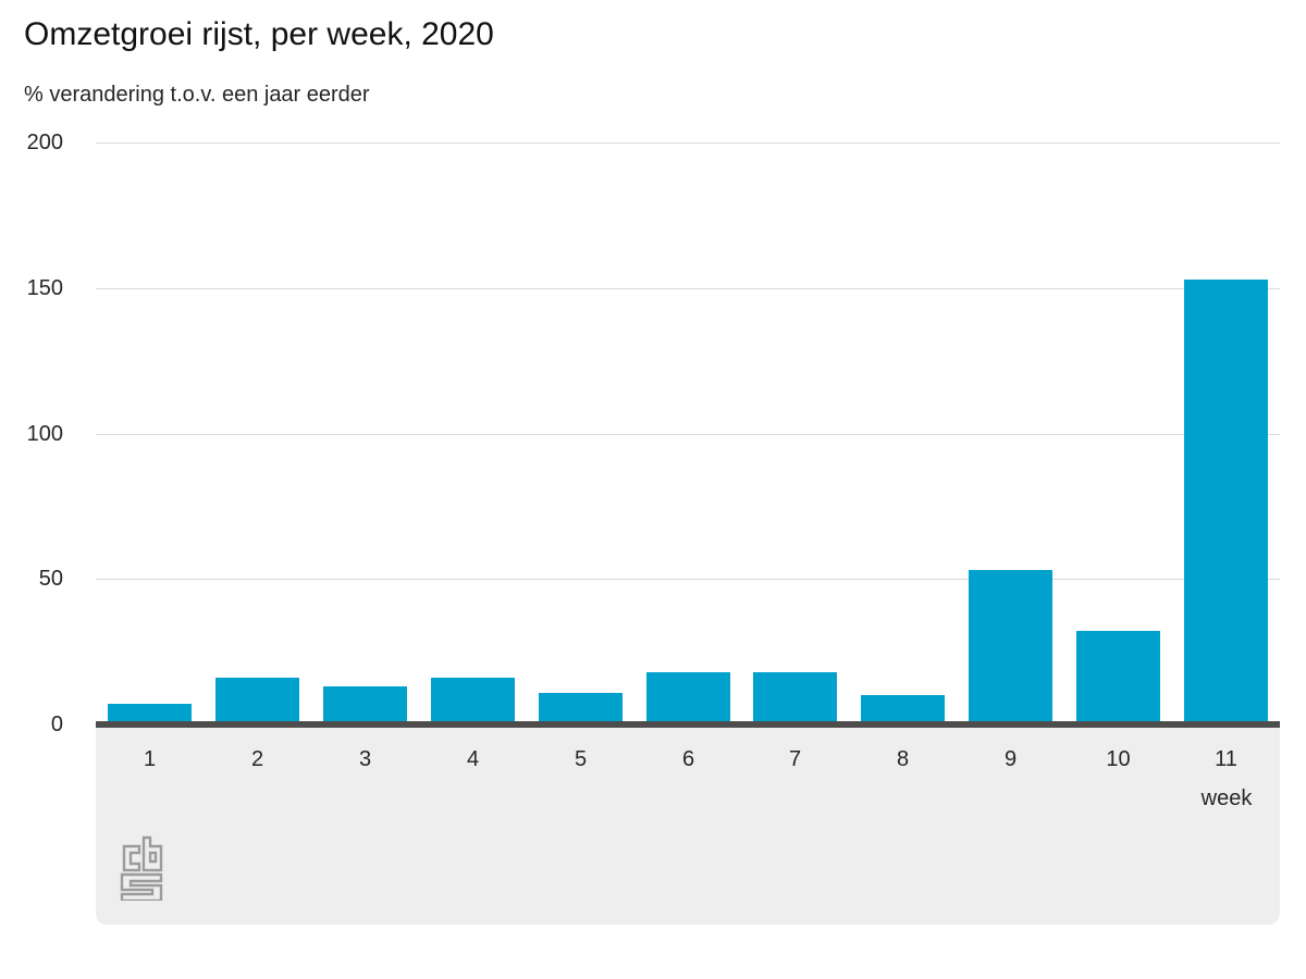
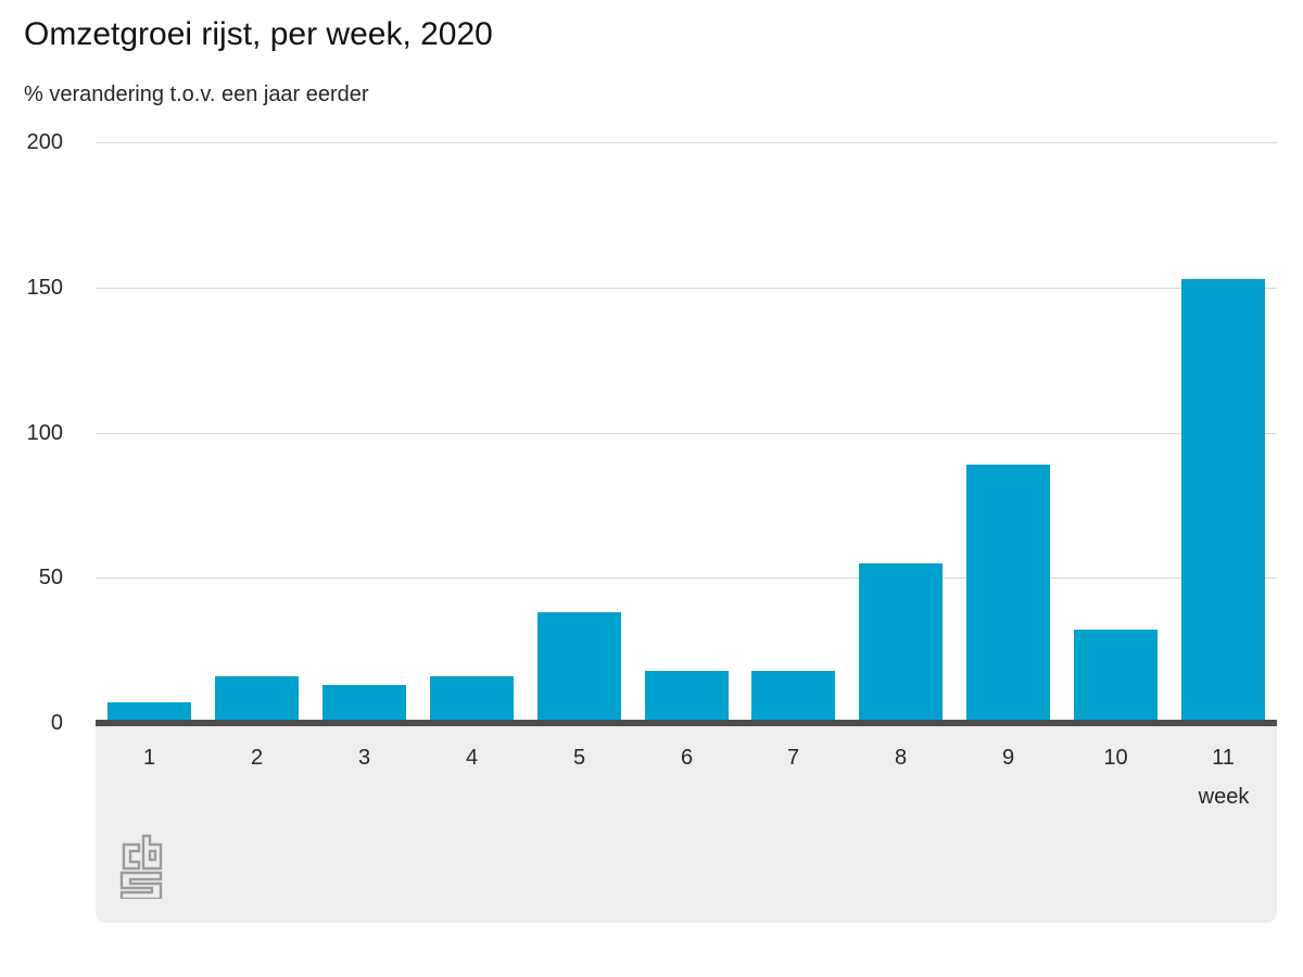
5: 11 -> 38
8: 10 -> 55
9: 53 -> 89
